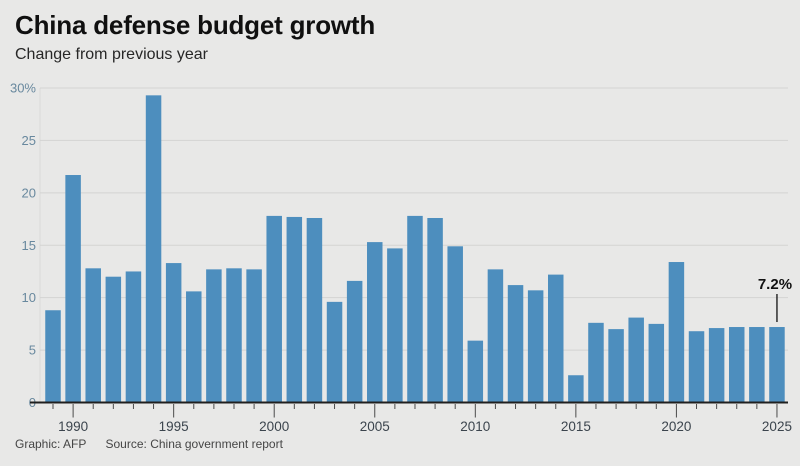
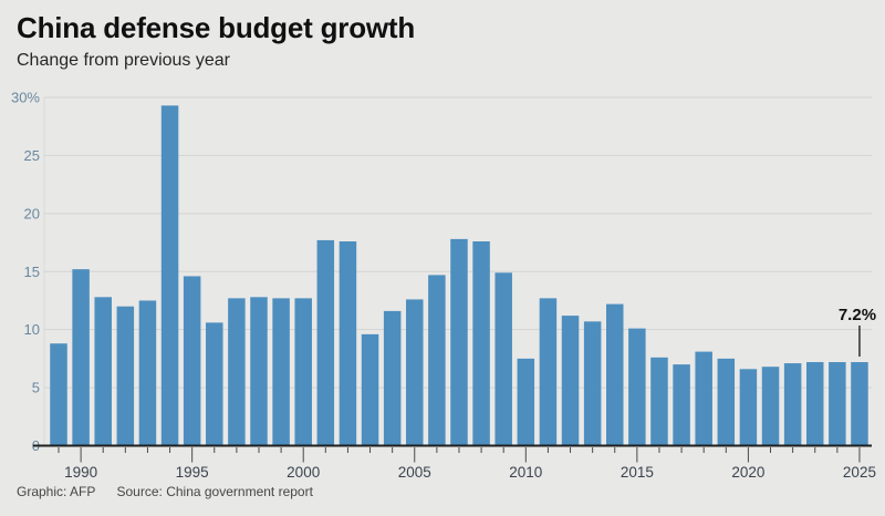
1990: 21.7% -> 15.2%
1995: 13.3% -> 14.6%
2000: 17.8% -> 12.7%
2005: 15.3% -> 12.6%
2010: 5.9% -> 7.5%
2015: 2.6% -> 10.1%
2020: 13.4% -> 6.6%
